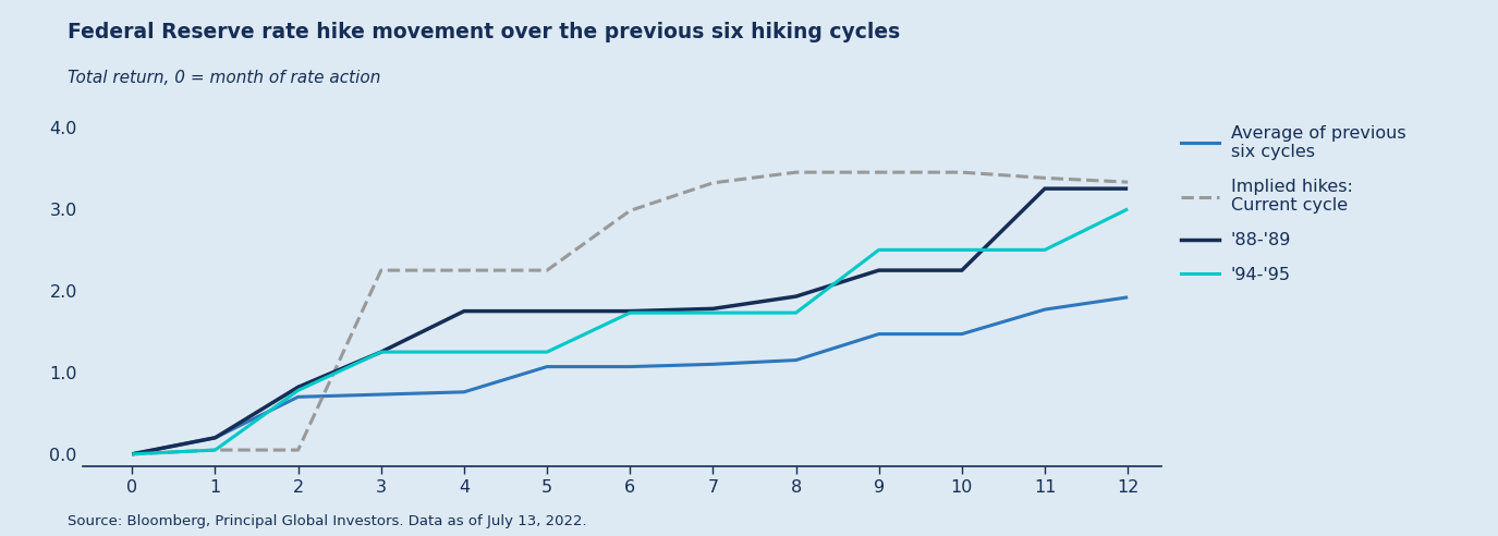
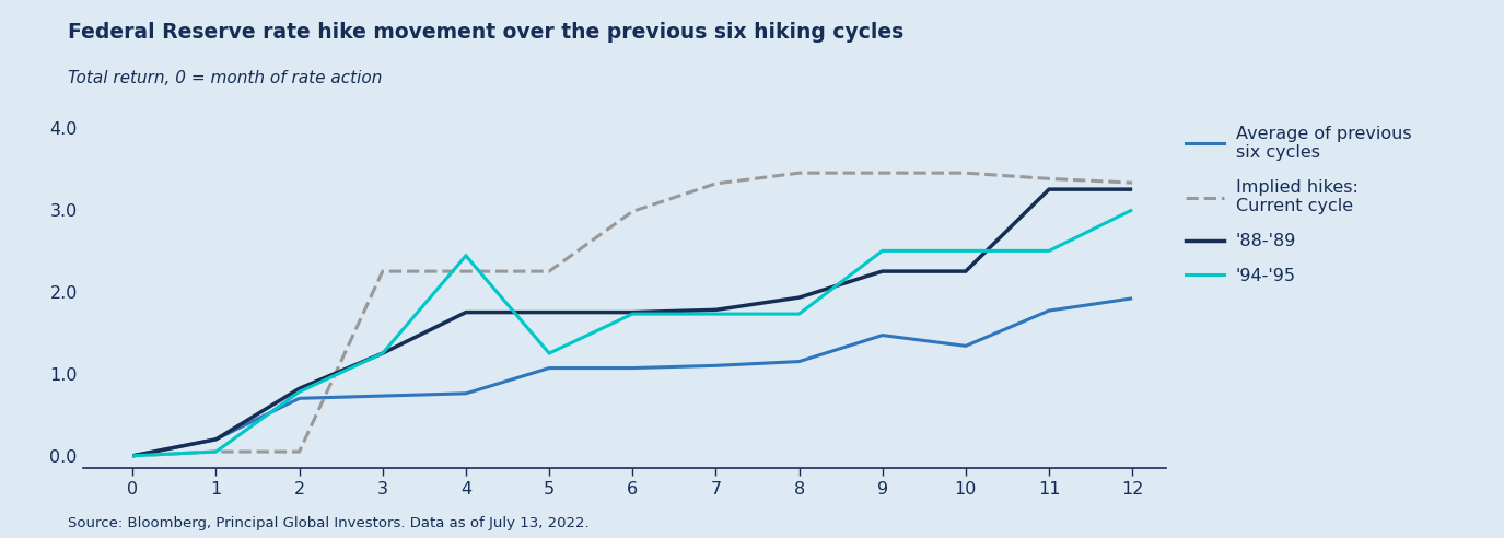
'94-'95/4: 1.25 -> 2.44
Average of previous six cycles/10: 1.47 -> 1.34
